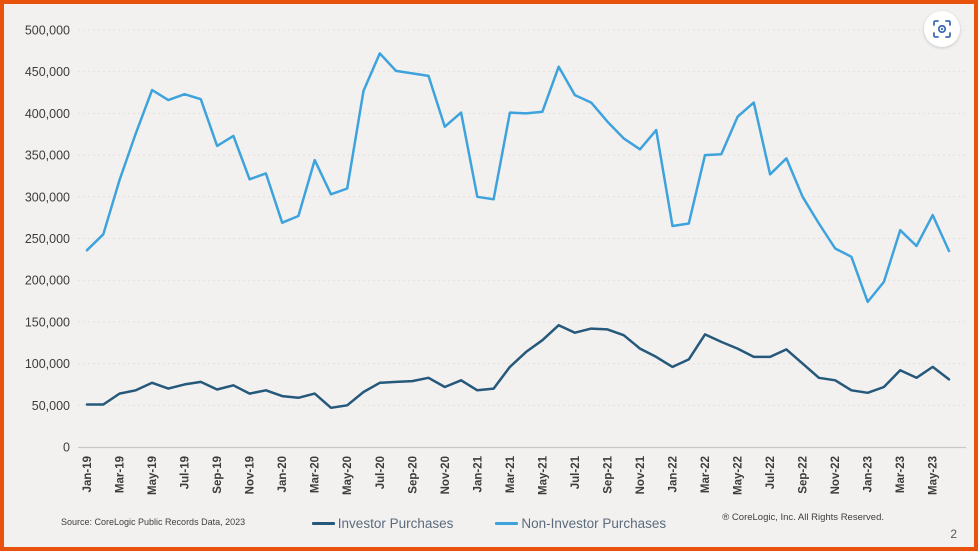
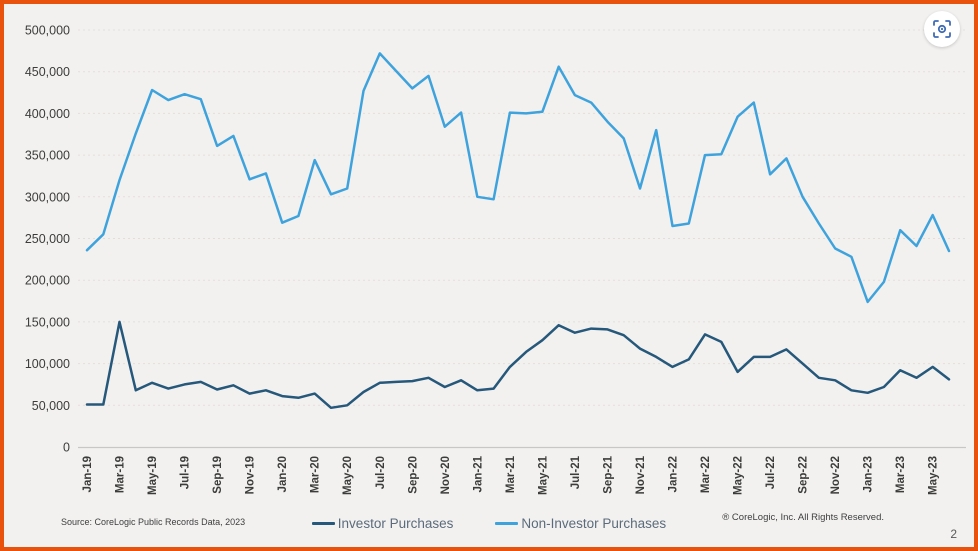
Investor Purchases/Mar-19: 60000 -> 150000
Non-Investor Purchases/Sep-20: 450000 -> 430000
Non-Investor Purchases/Nov-21: 360000 -> 310000
Investor Purchases/May-22: 120000 -> 90000
